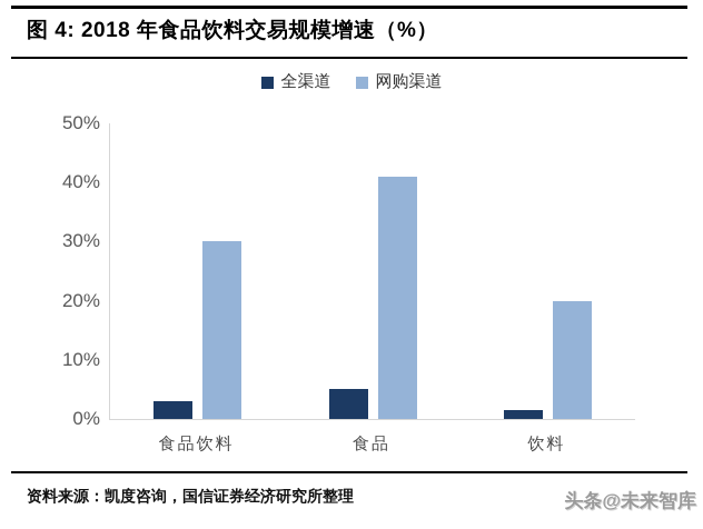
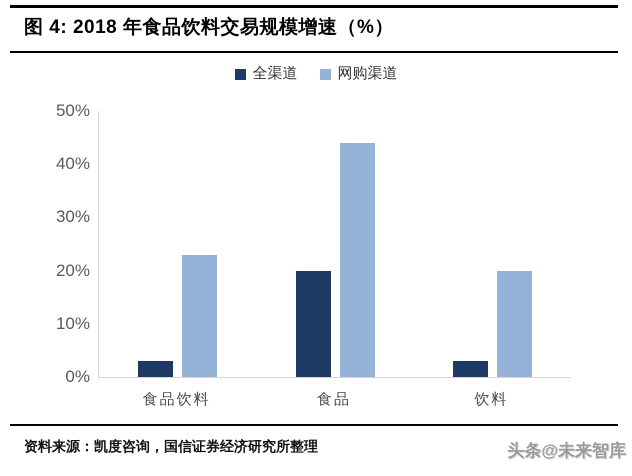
网购渠道/食品饮料: 30% -> 23%
全渠道/食品: 5% -> 20%
网购渠道/食品: 41% -> 44%
全渠道/饮料: 2% -> 3%
